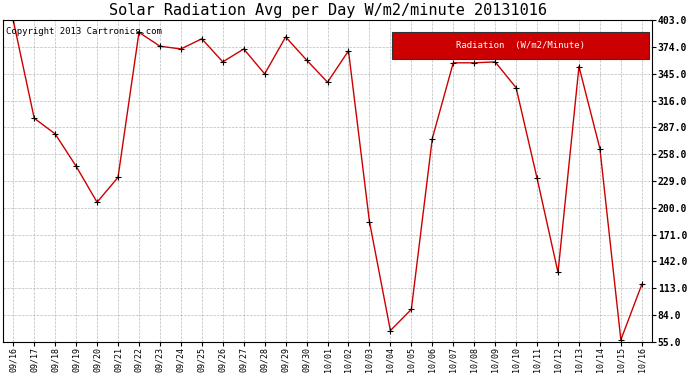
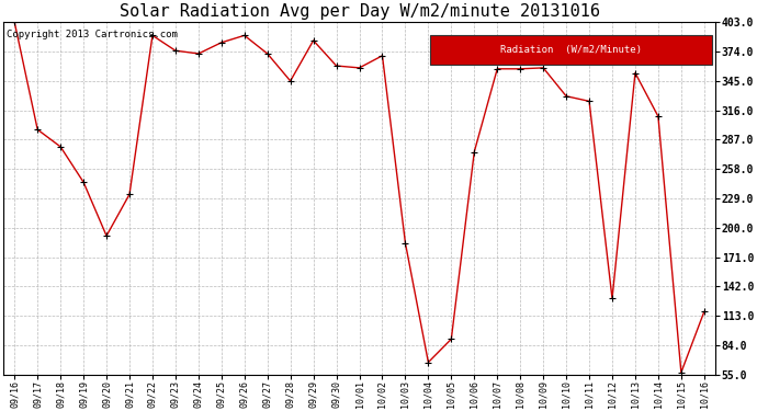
09/20: 206 -> 192
09/26: 358 -> 390
10/01: 336 -> 358
10/11: 232 -> 325
10/14: 264 -> 310
